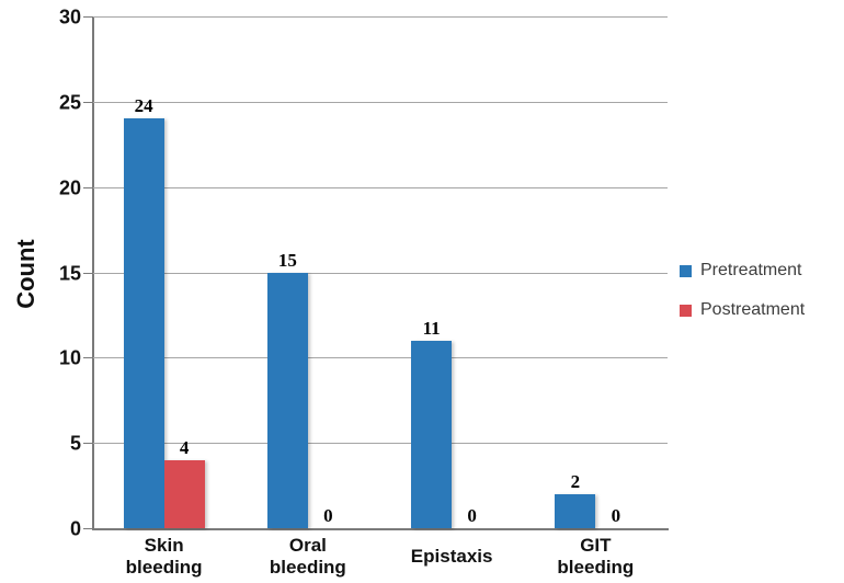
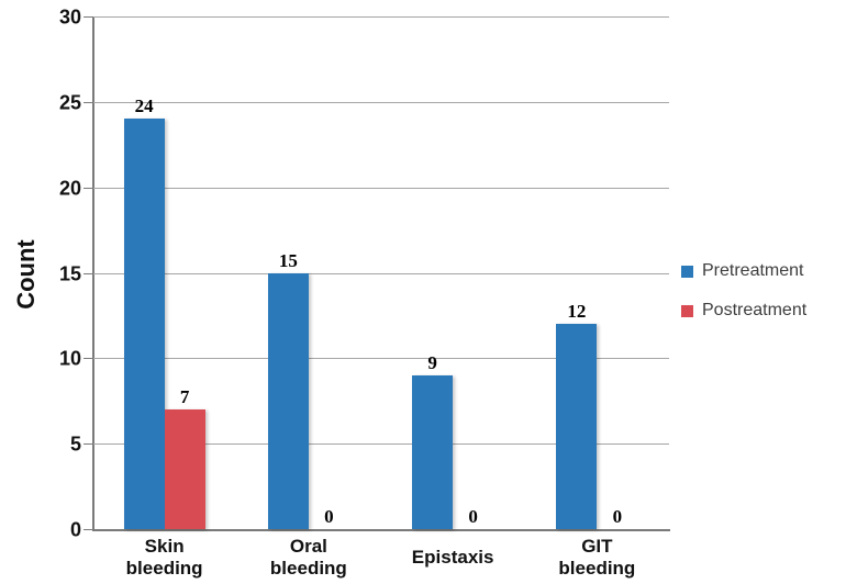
Postreatment/Skin bleeding: 4 -> 7
Pretreatment/Epistaxis: 11 -> 9
Pretreatment/GIT bleeding: 2 -> 12
